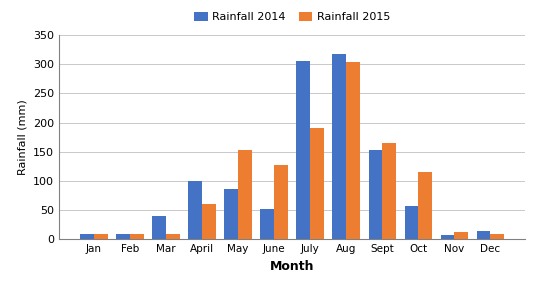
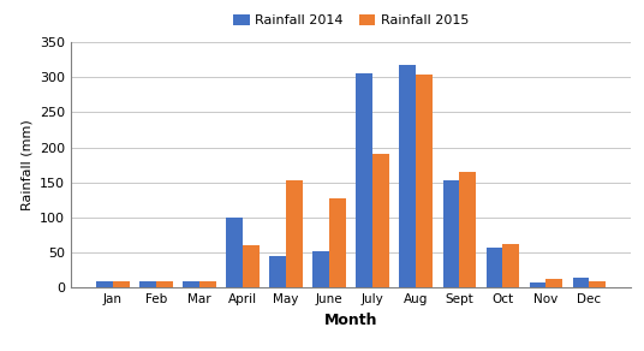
Rainfall 2014/Mar: 40 -> 10
Rainfall 2014/May: 86 -> 45
Rainfall 2015/Oct: 116 -> 63
